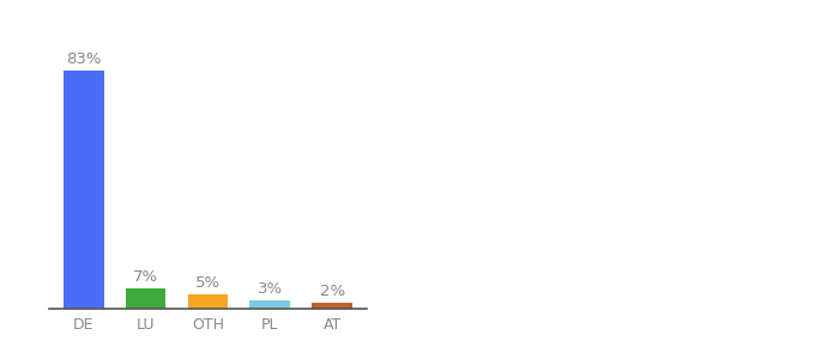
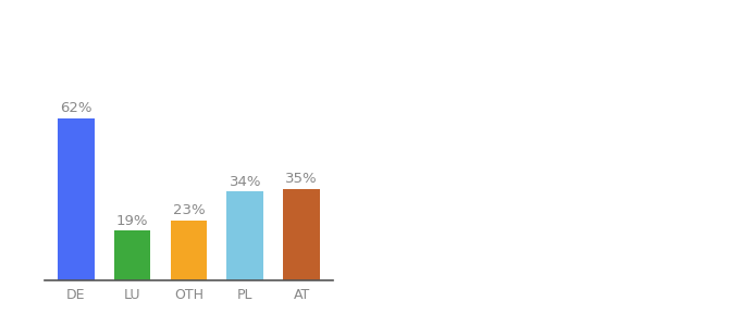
DE: 83% -> 62%
LU: 7% -> 19%
OTH: 5% -> 23%
PL: 3% -> 34%
AT: 2% -> 35%
